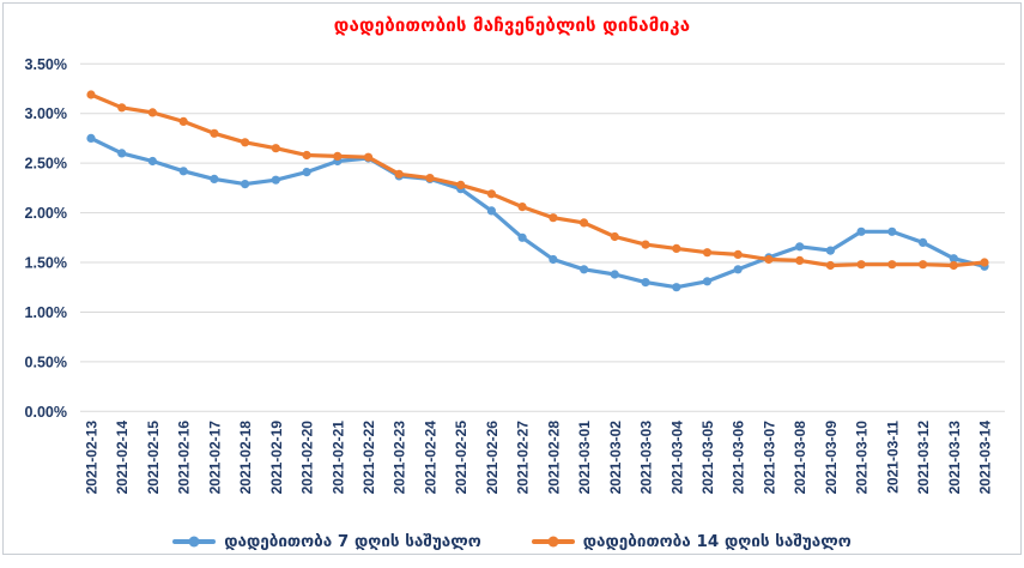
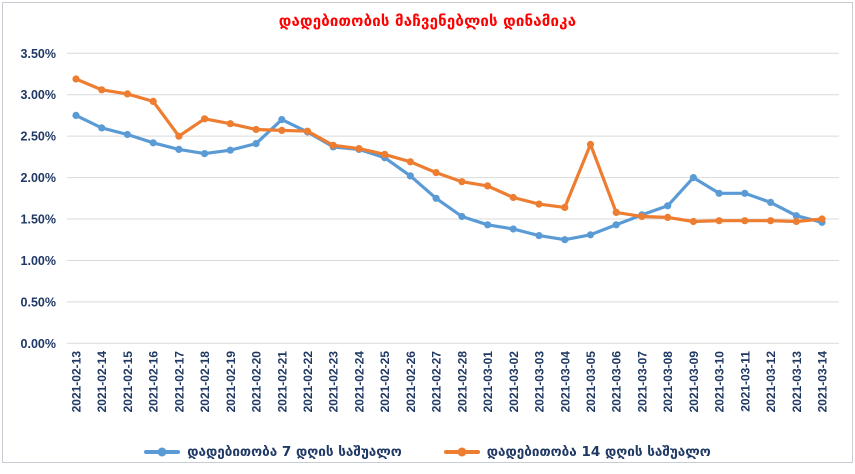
დადებითობა 14 დღის საშუალო/2021-02-17: 2.8% -> 2.5%
დადებითობა 7 დღის საშუალო/2021-02-21: 2.5% -> 2.7%
დადებითობა 14 დღის საშუალო/2021-03-05: 1.6% -> 2.4%
დადებითობა 7 დღის საშუალო/2021-03-09: 1.6% -> 2.0%
